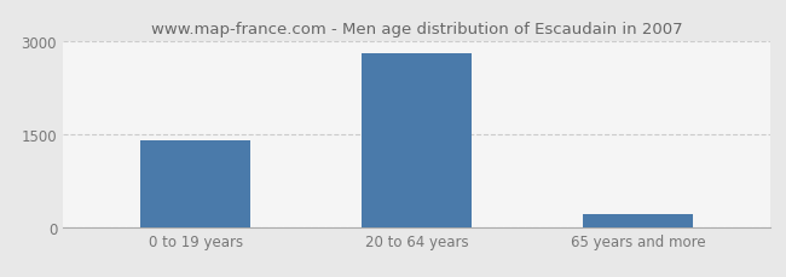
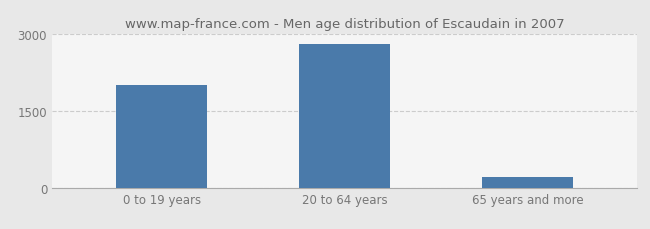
0 to 19 years: 1400 -> 2000
